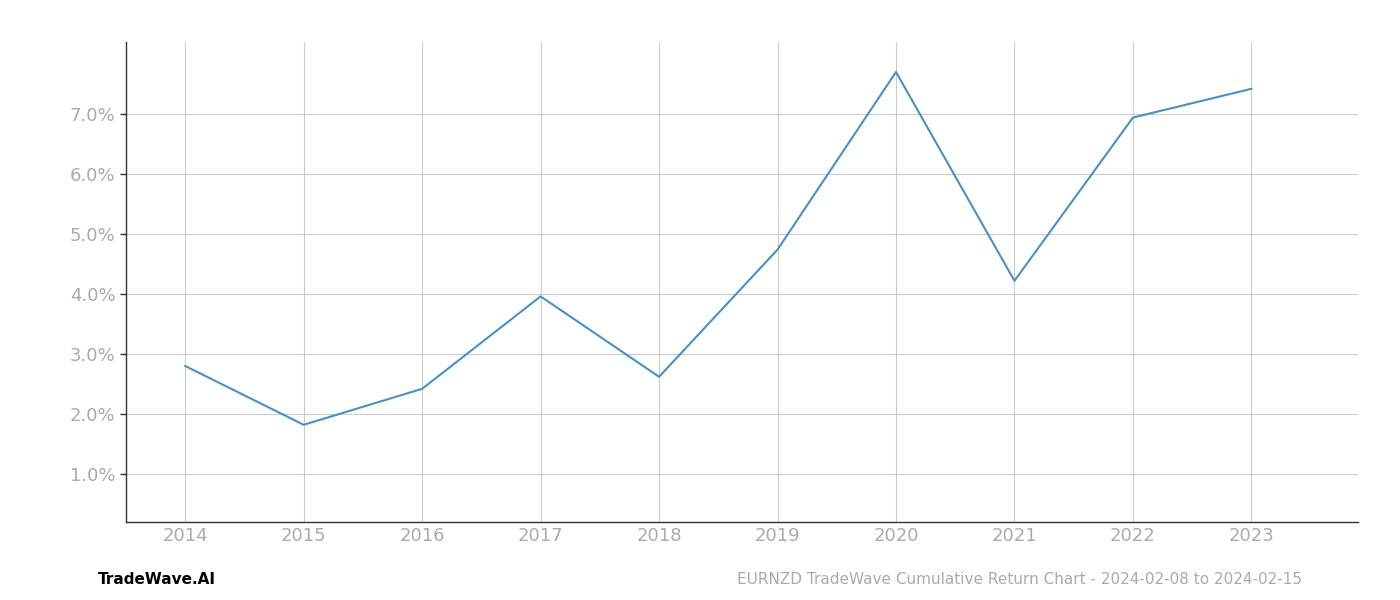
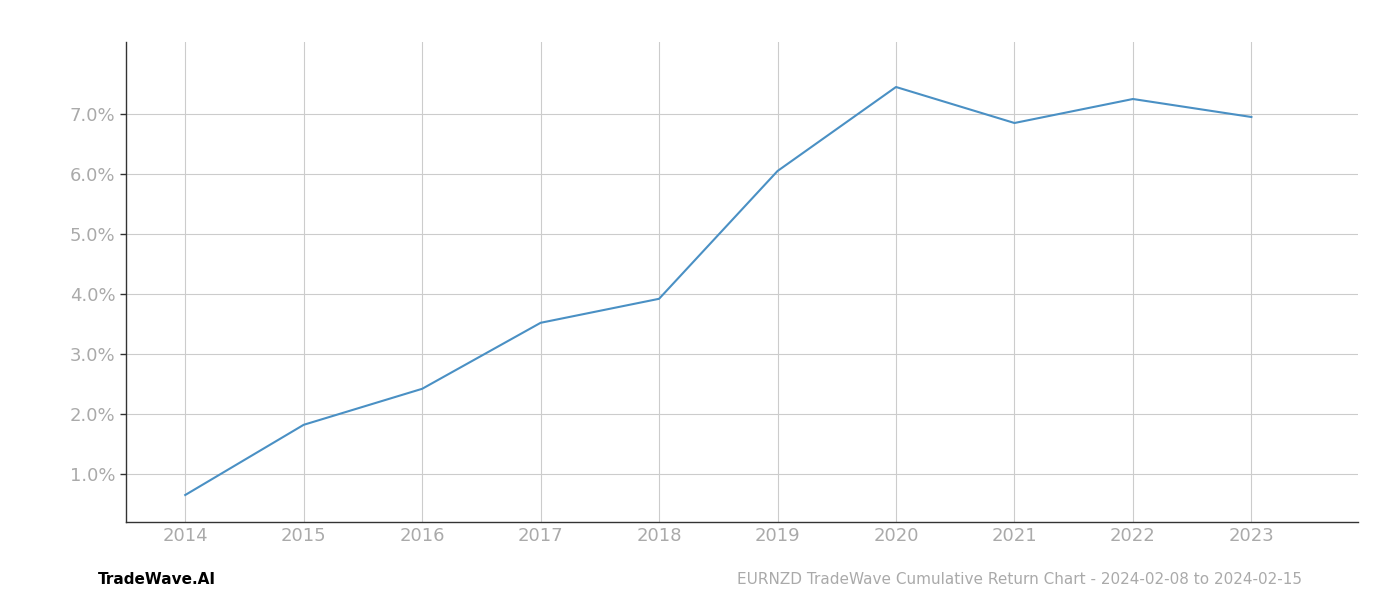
2014: 2.80% -> 0.65%
2017: 3.96% -> 3.52%
2018: 2.62% -> 3.92%
2019: 4.74% -> 6.05%
2020: 7.70% -> 7.45%
2021: 4.22% -> 6.85%
2022: 6.94% -> 7.25%
2023: 7.42% -> 6.95%
